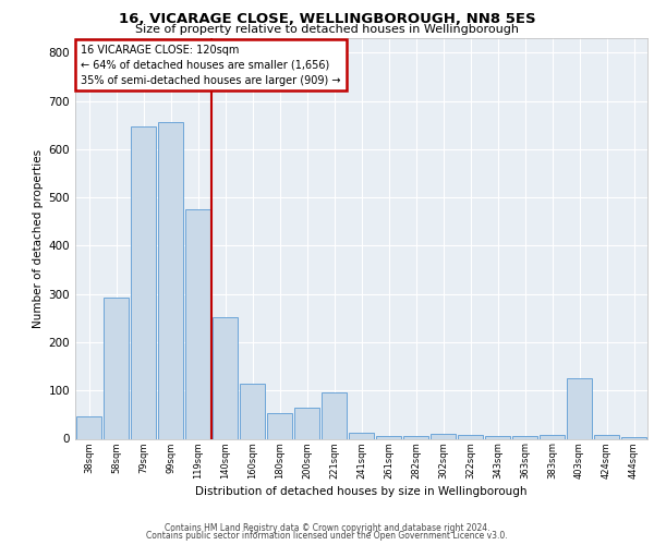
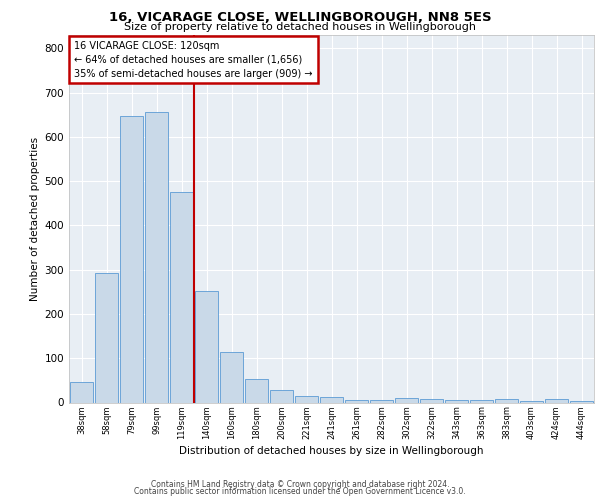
200sqm: 65 -> 29
221sqm: 95 -> 15
403sqm: 125 -> 3
